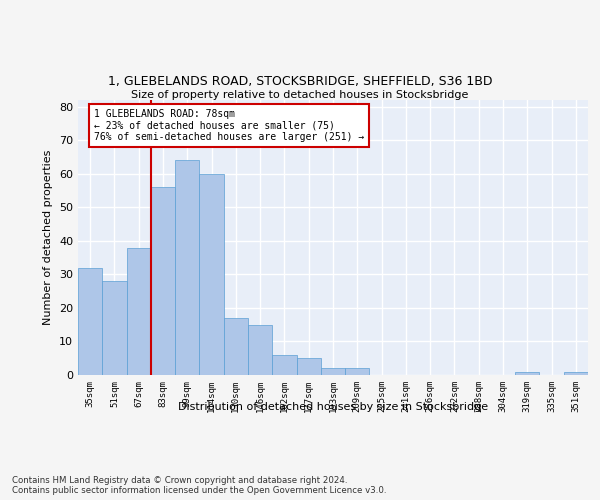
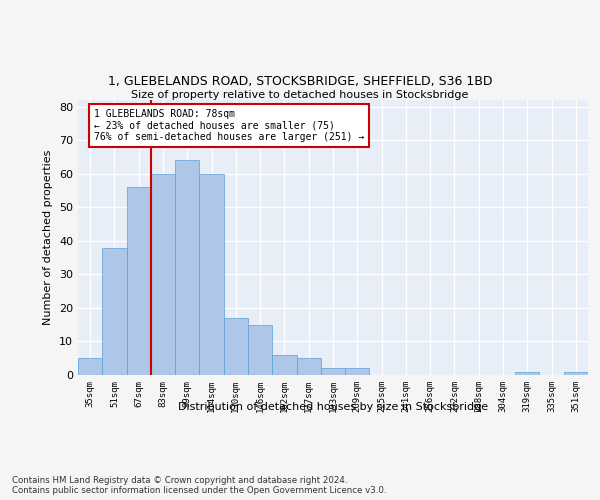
35sqm: 32 -> 5
51sqm: 28 -> 38
67sqm: 38 -> 56
83sqm: 56 -> 60
